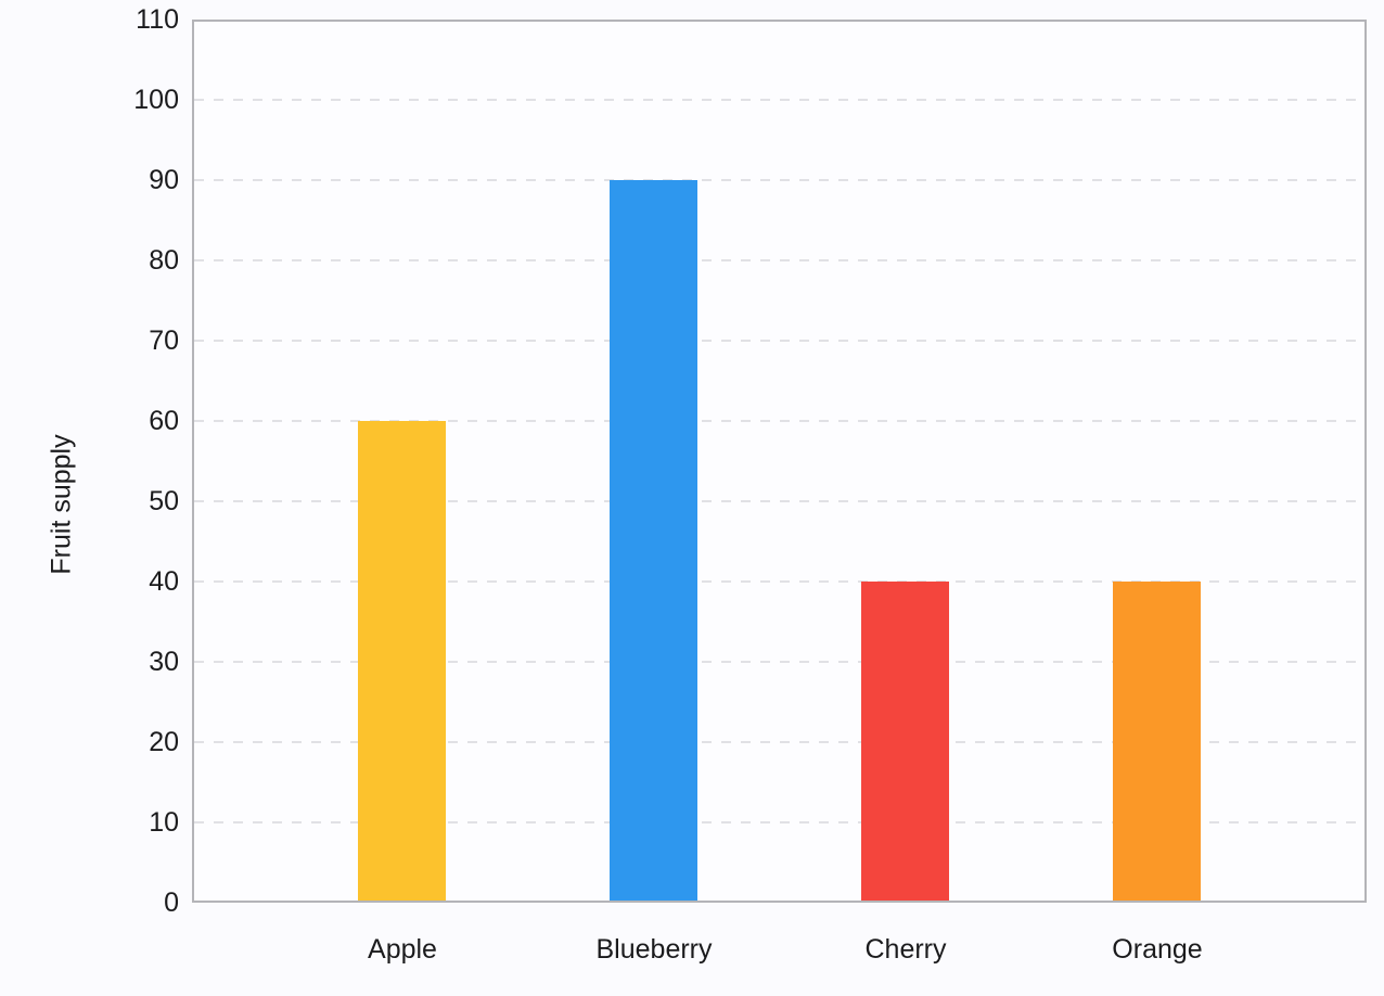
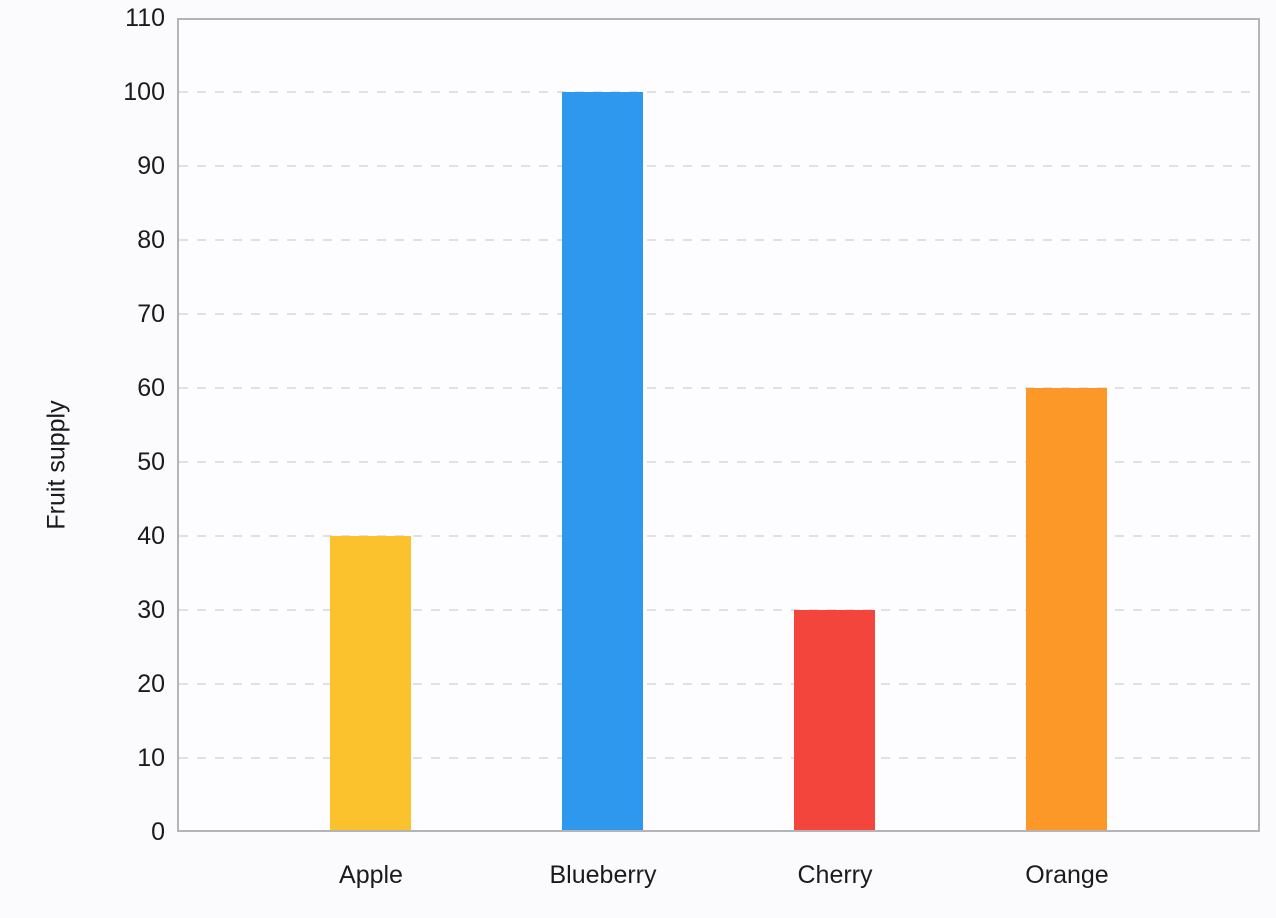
Apple: 60 -> 40
Blueberry: 90 -> 100
Cherry: 40 -> 30
Orange: 40 -> 60
